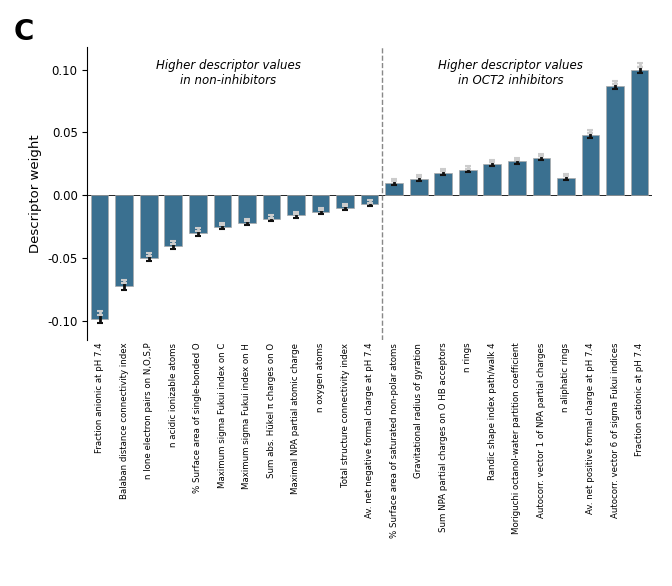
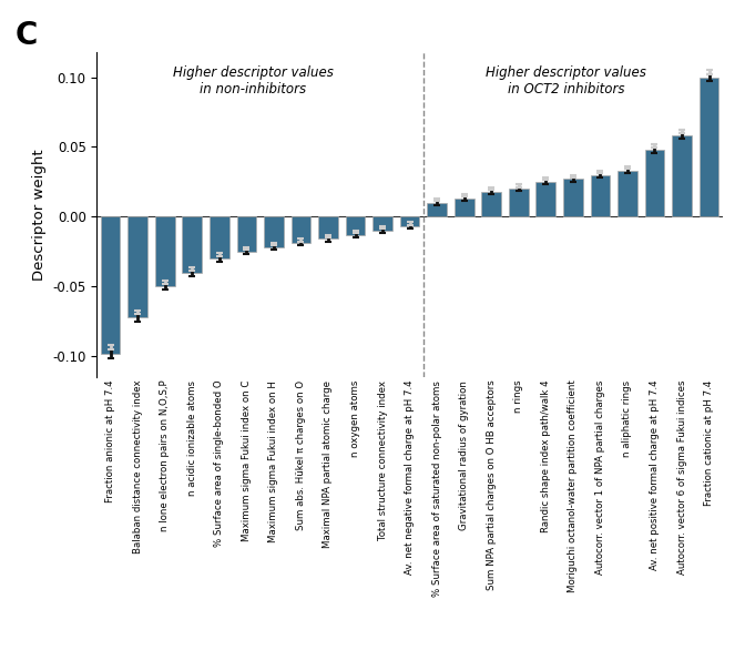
n aliphatic rings: 0.014 -> 0.033
Autocorr. vector 6 of sigma Fukui indices: 0.087 -> 0.058
